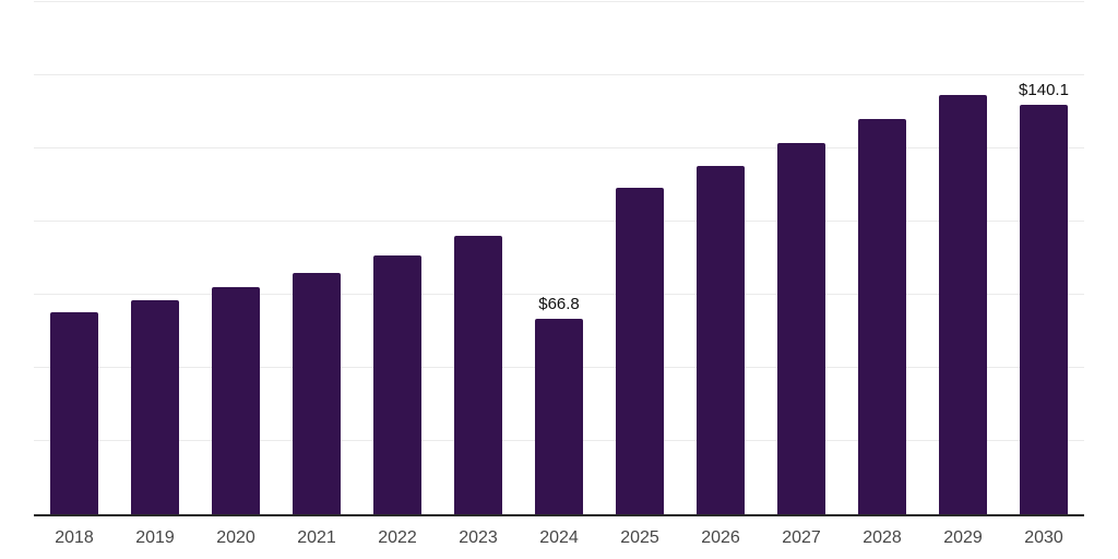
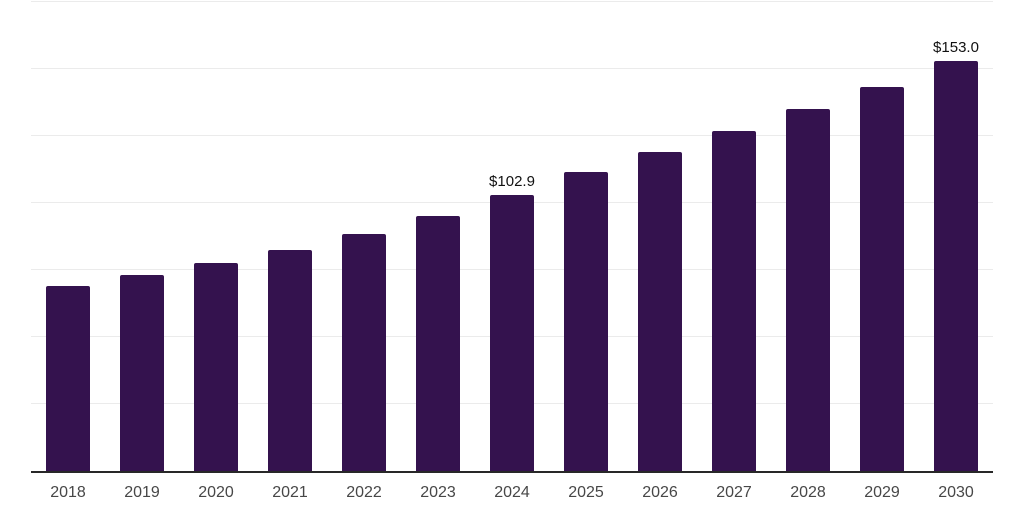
2024: $66.8 -> $102.9
2030: $140.1 -> $153.0
